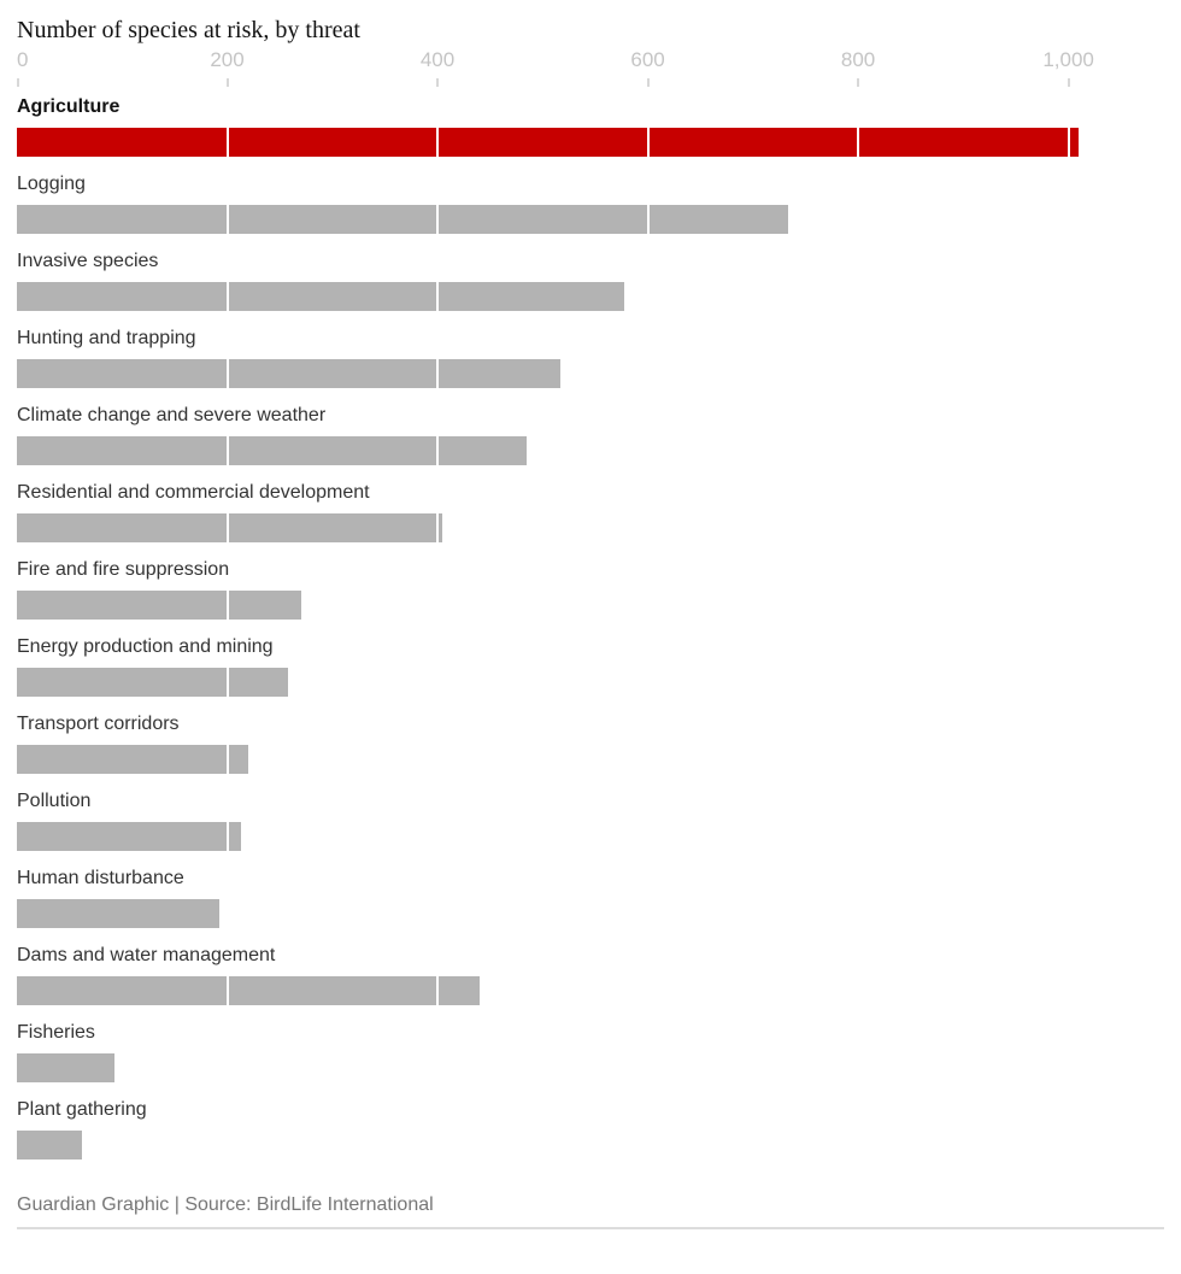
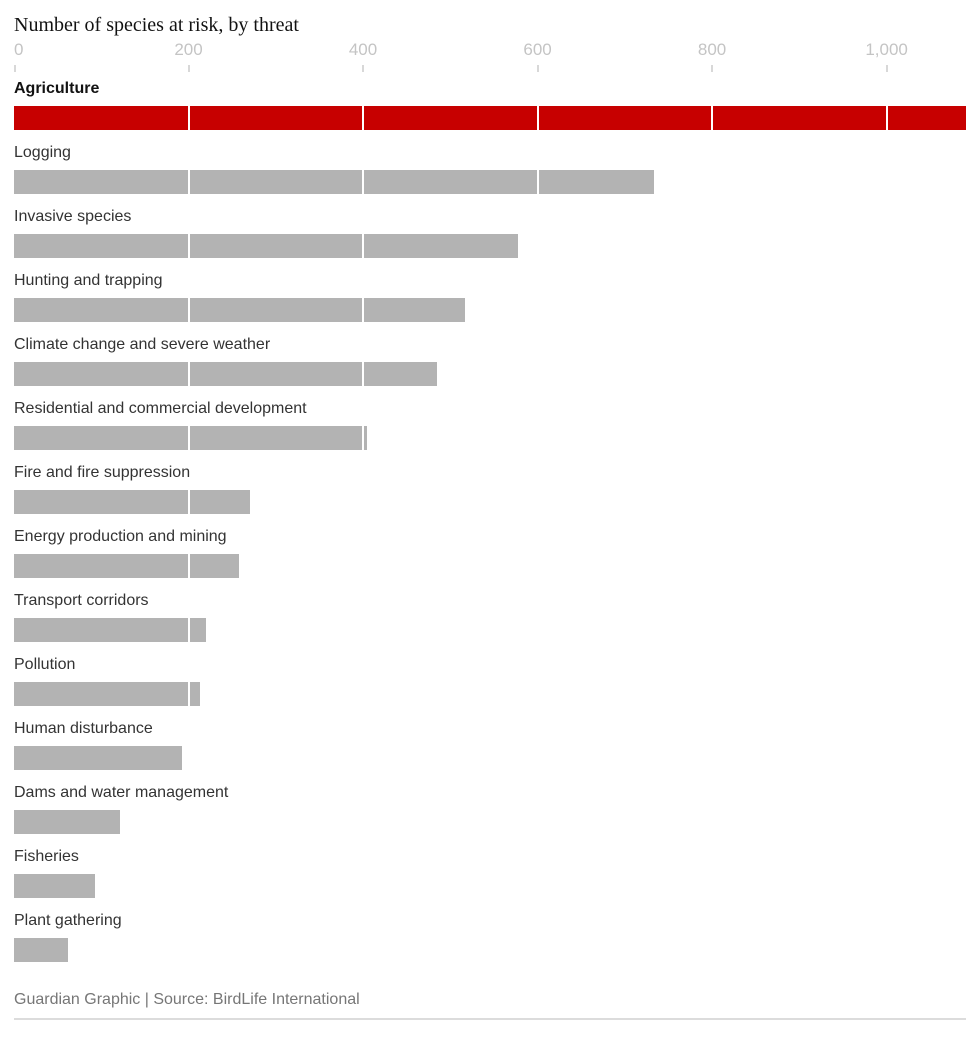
Agriculture: 1010 -> 1090
Dams and water management: 440 -> 120
